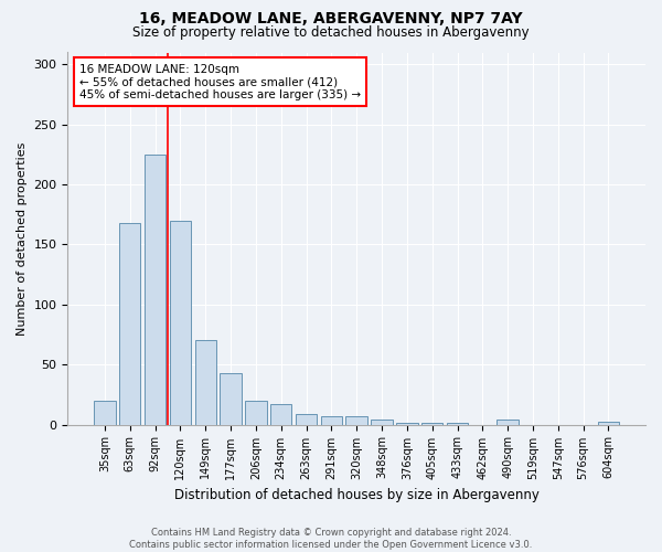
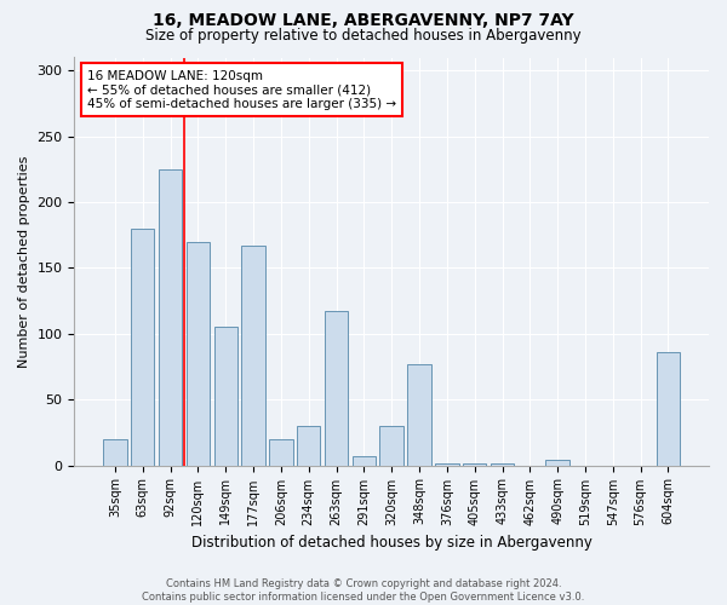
63sqm: 168 -> 180
149sqm: 70 -> 105
177sqm: 43 -> 167
234sqm: 17 -> 30
263sqm: 9 -> 117
320sqm: 7 -> 30
348sqm: 4 -> 77
604sqm: 2 -> 86
